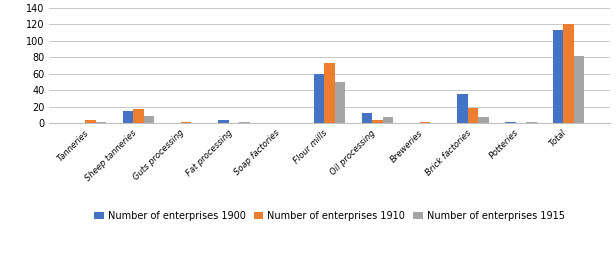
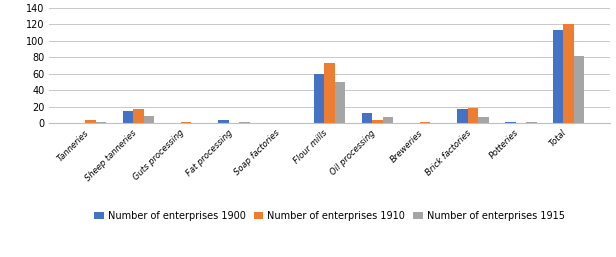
Number of enterprises 1900/Brick factories: 36 -> 17
